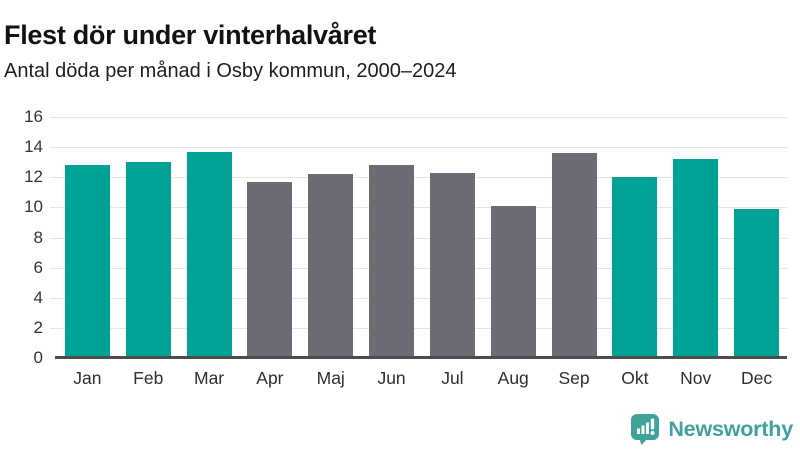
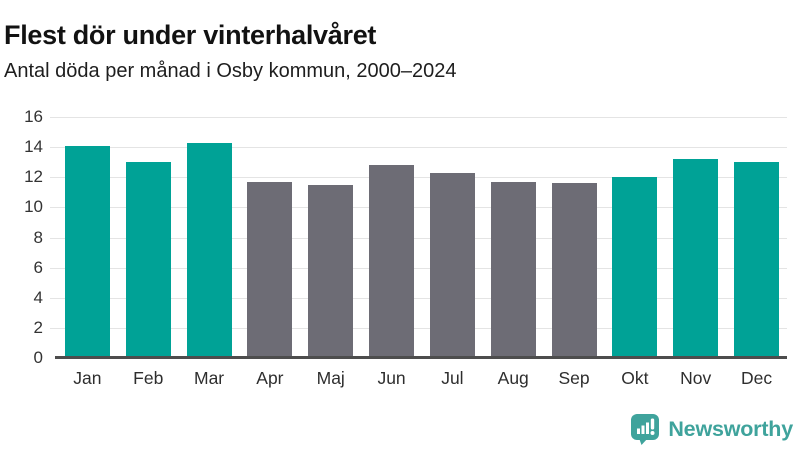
Jan: 12.8 -> 14.1
Mar: 13.7 -> 14.3
Maj: 12.2 -> 11.5
Aug: 10.1 -> 11.7
Sep: 13.6 -> 11.6
Dec: 9.9 -> 13.0
